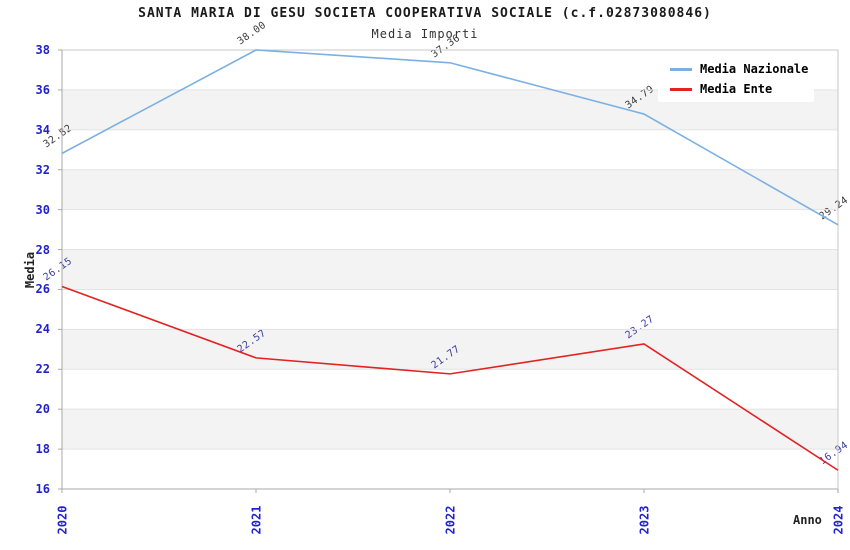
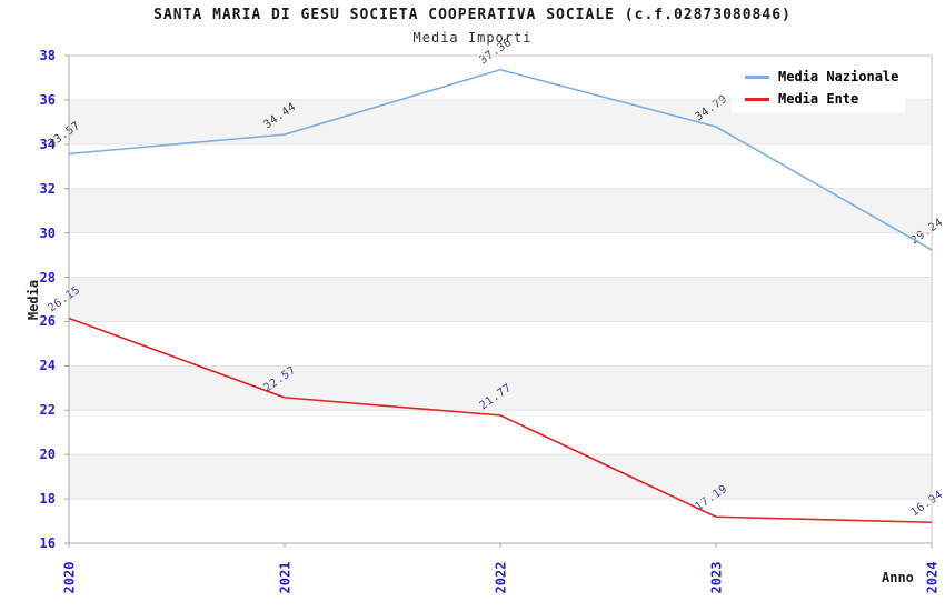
Media Nazionale/2020: 32.82 -> 33.57
Media Nazionale/2021: 38.00 -> 34.44
Media Ente/2023: 23.27 -> 17.19
